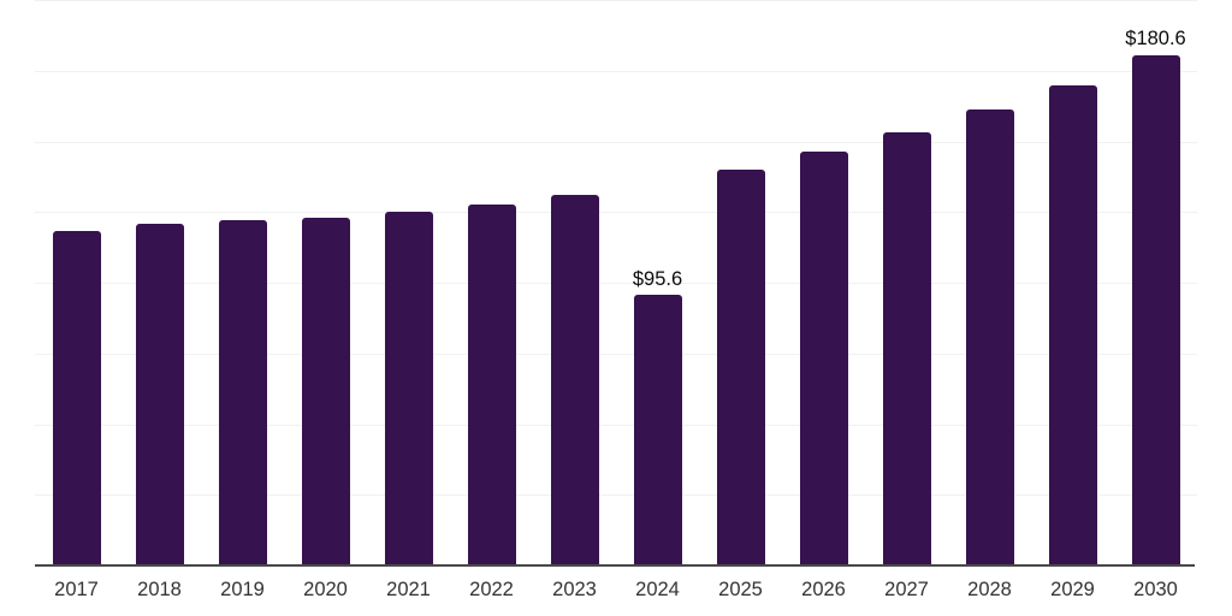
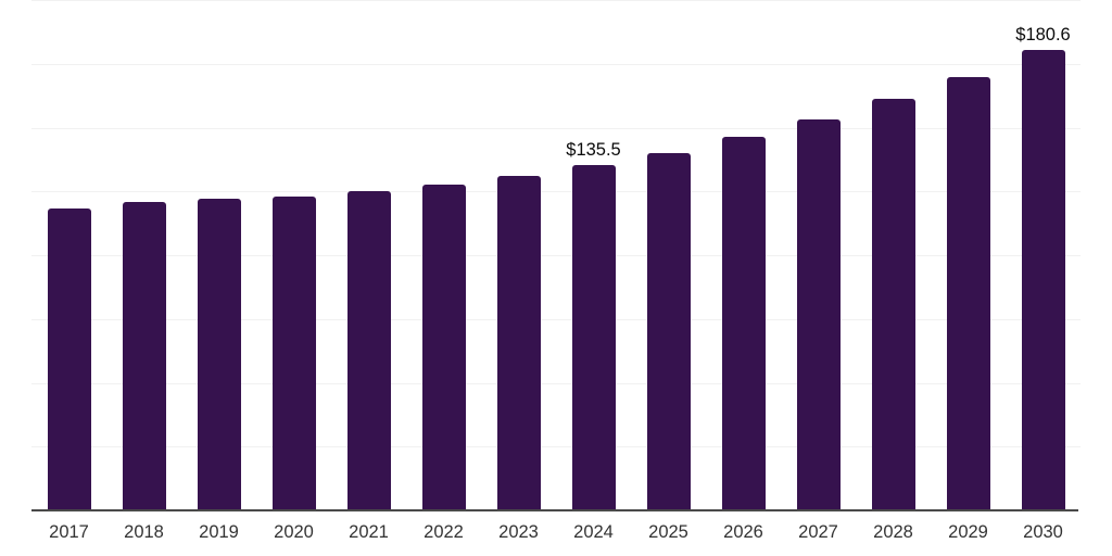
2024: $95.6 -> $135.5
